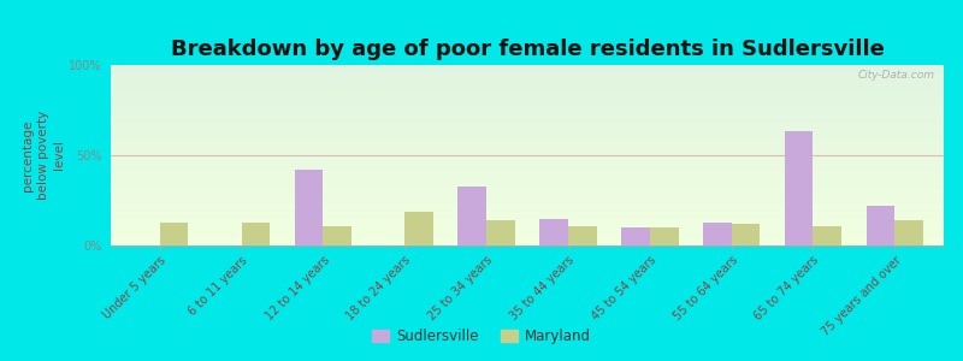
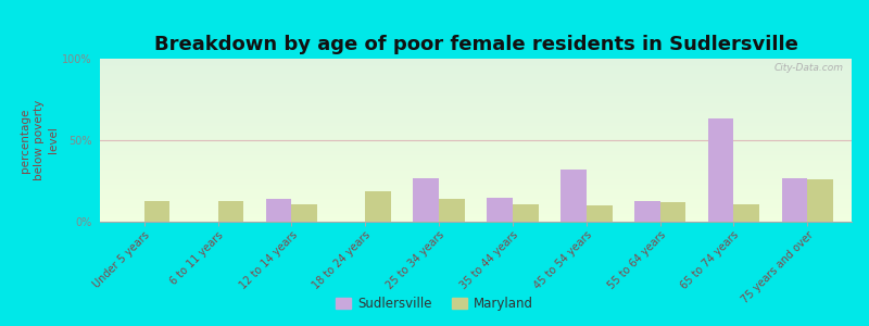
Sudlersville/12 to 14 years: 42% -> 14%
Sudlersville/25 to 34 years: 33% -> 27%
Sudlersville/45 to 54 years: 10% -> 32%
Sudlersville/75 years and over: 22% -> 27%
Maryland/75 years and over: 14% -> 26%
